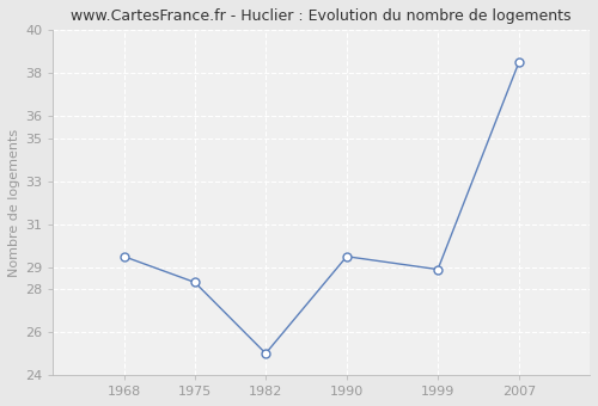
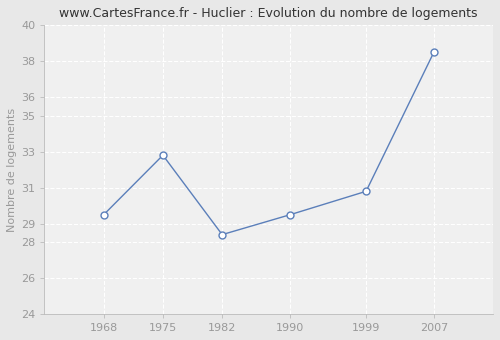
1975: 28.3 -> 32.8
1982: 25.0 -> 28.4
1999: 28.9 -> 30.8
